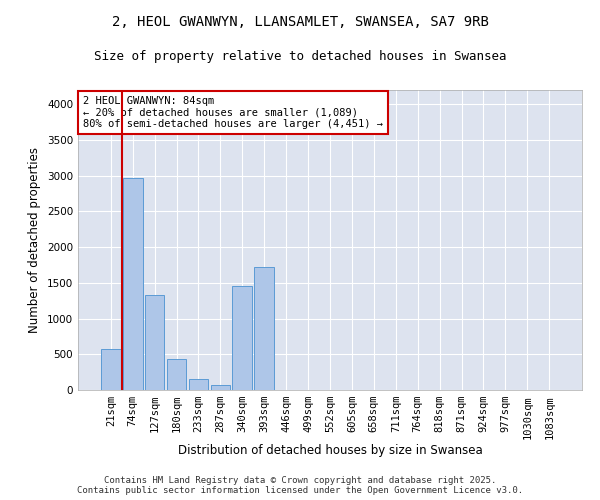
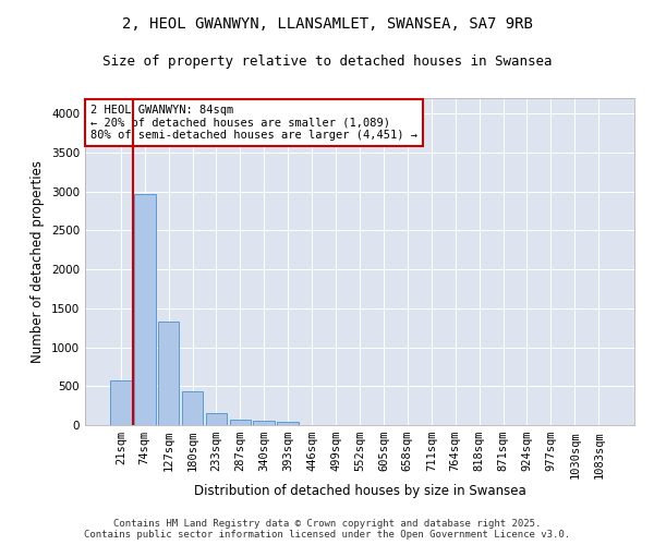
340sqm: 1460 -> 50
393sqm: 1720 -> 40
